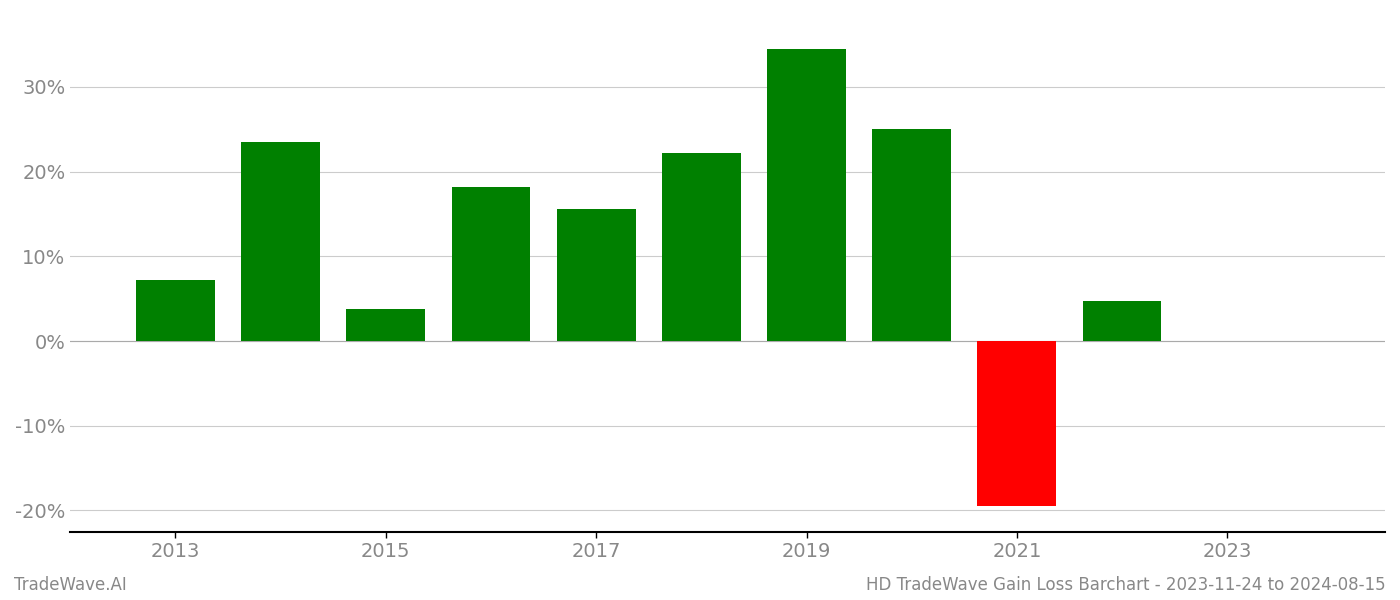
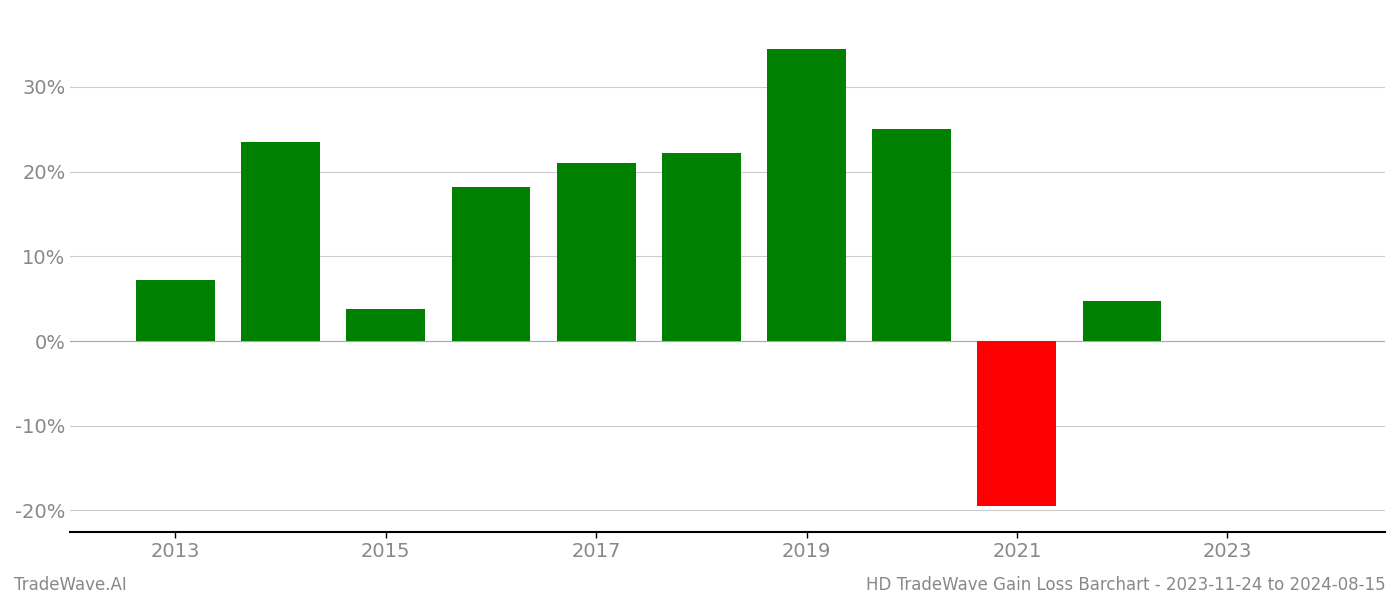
2017: 15.6% -> 21.0%
